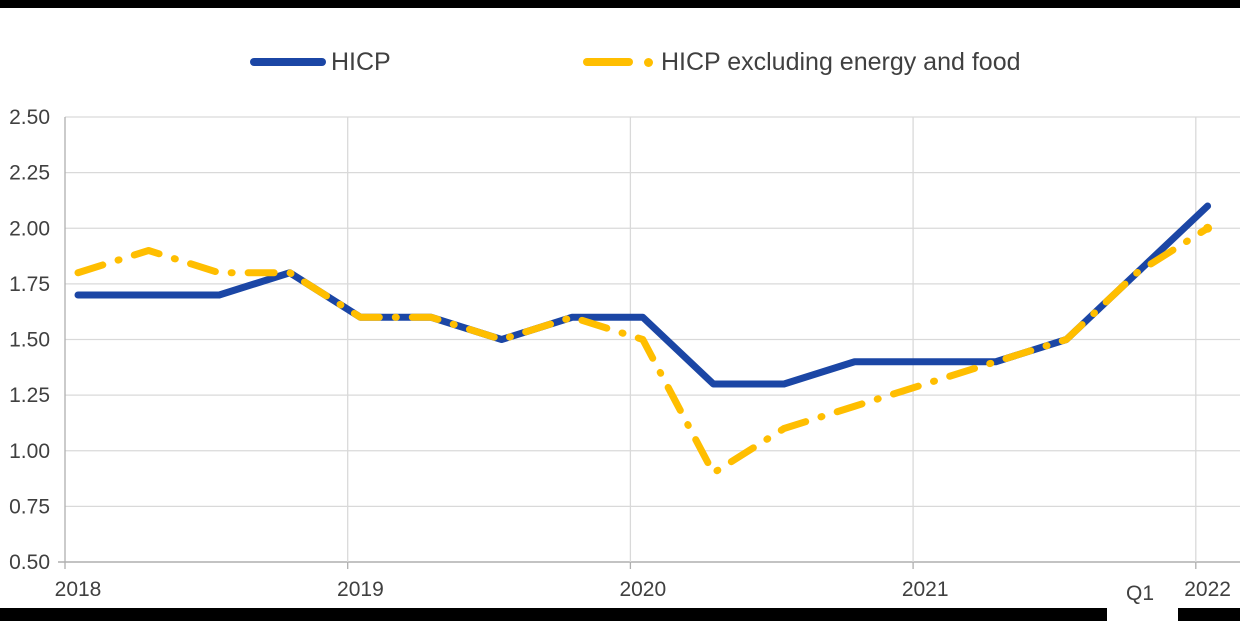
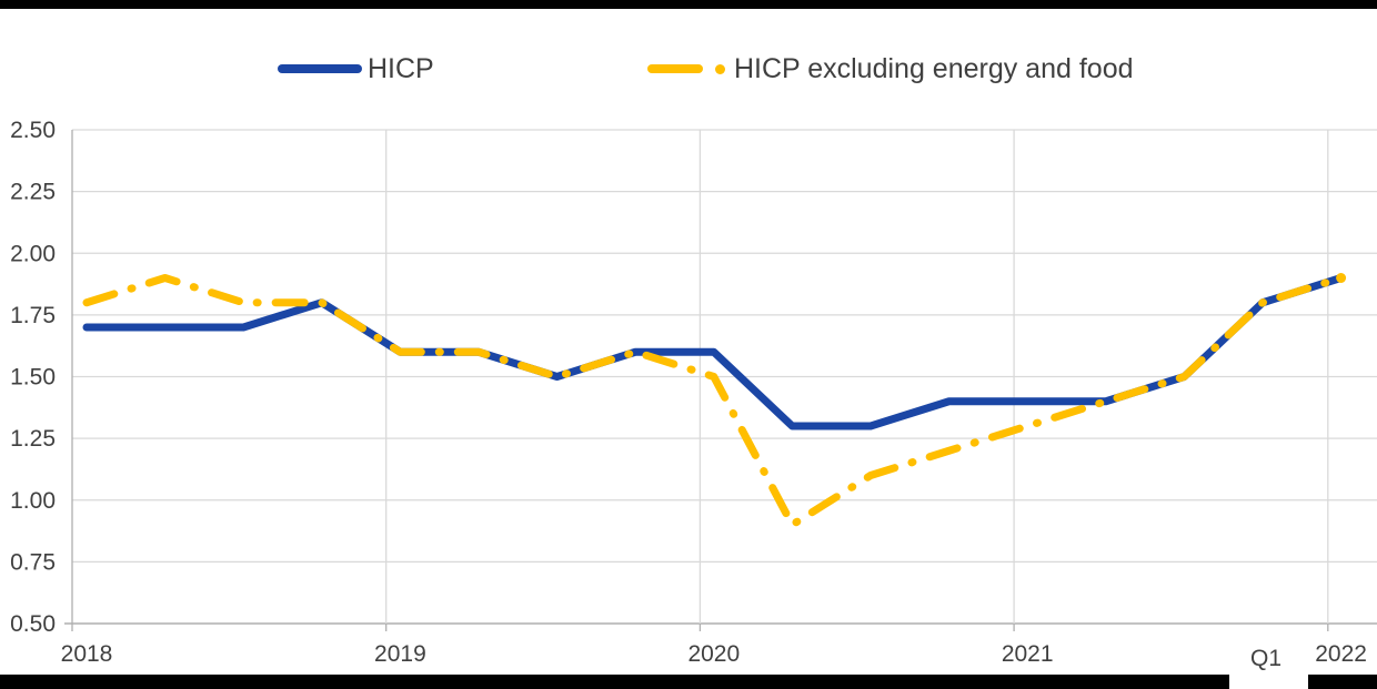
HICP/2022 Q1: 2.1 -> 1.9
HICP excluding energy and food/2022 Q1: 2.0 -> 1.9
